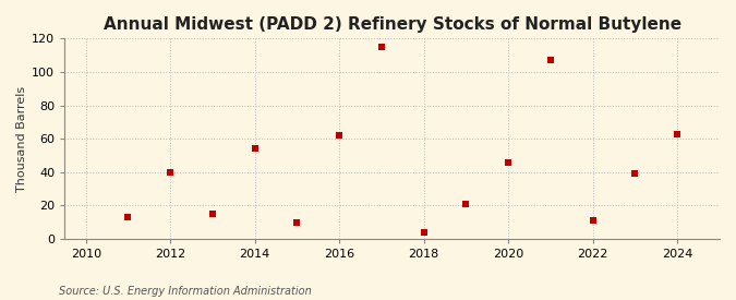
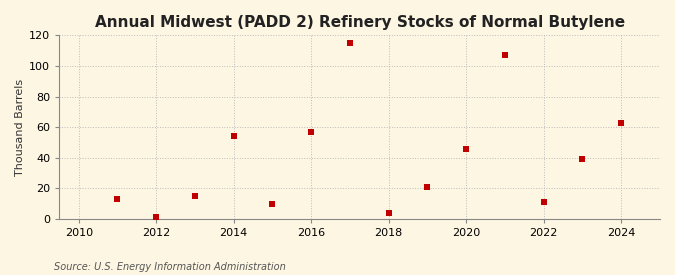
2012: 40 -> 1
2016: 62 -> 57
